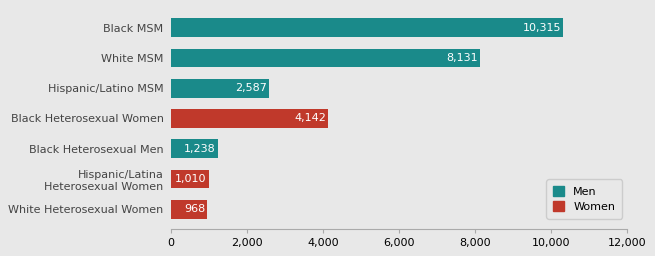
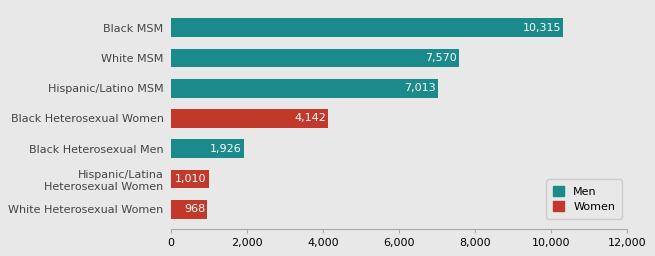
White MSM: 8,131 -> 7,570
Hispanic/Latino MSM: 2,587 -> 7,013
Black Heterosexual Men: 1,238 -> 1,926
